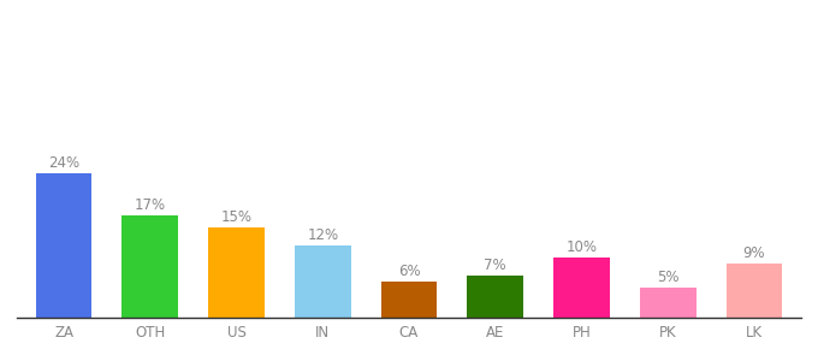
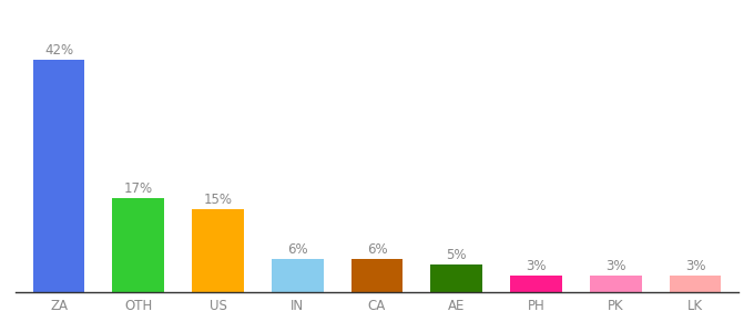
ZA: 24% -> 42%
IN: 12% -> 6%
AE: 7% -> 5%
PH: 10% -> 3%
PK: 5% -> 3%
LK: 9% -> 3%
